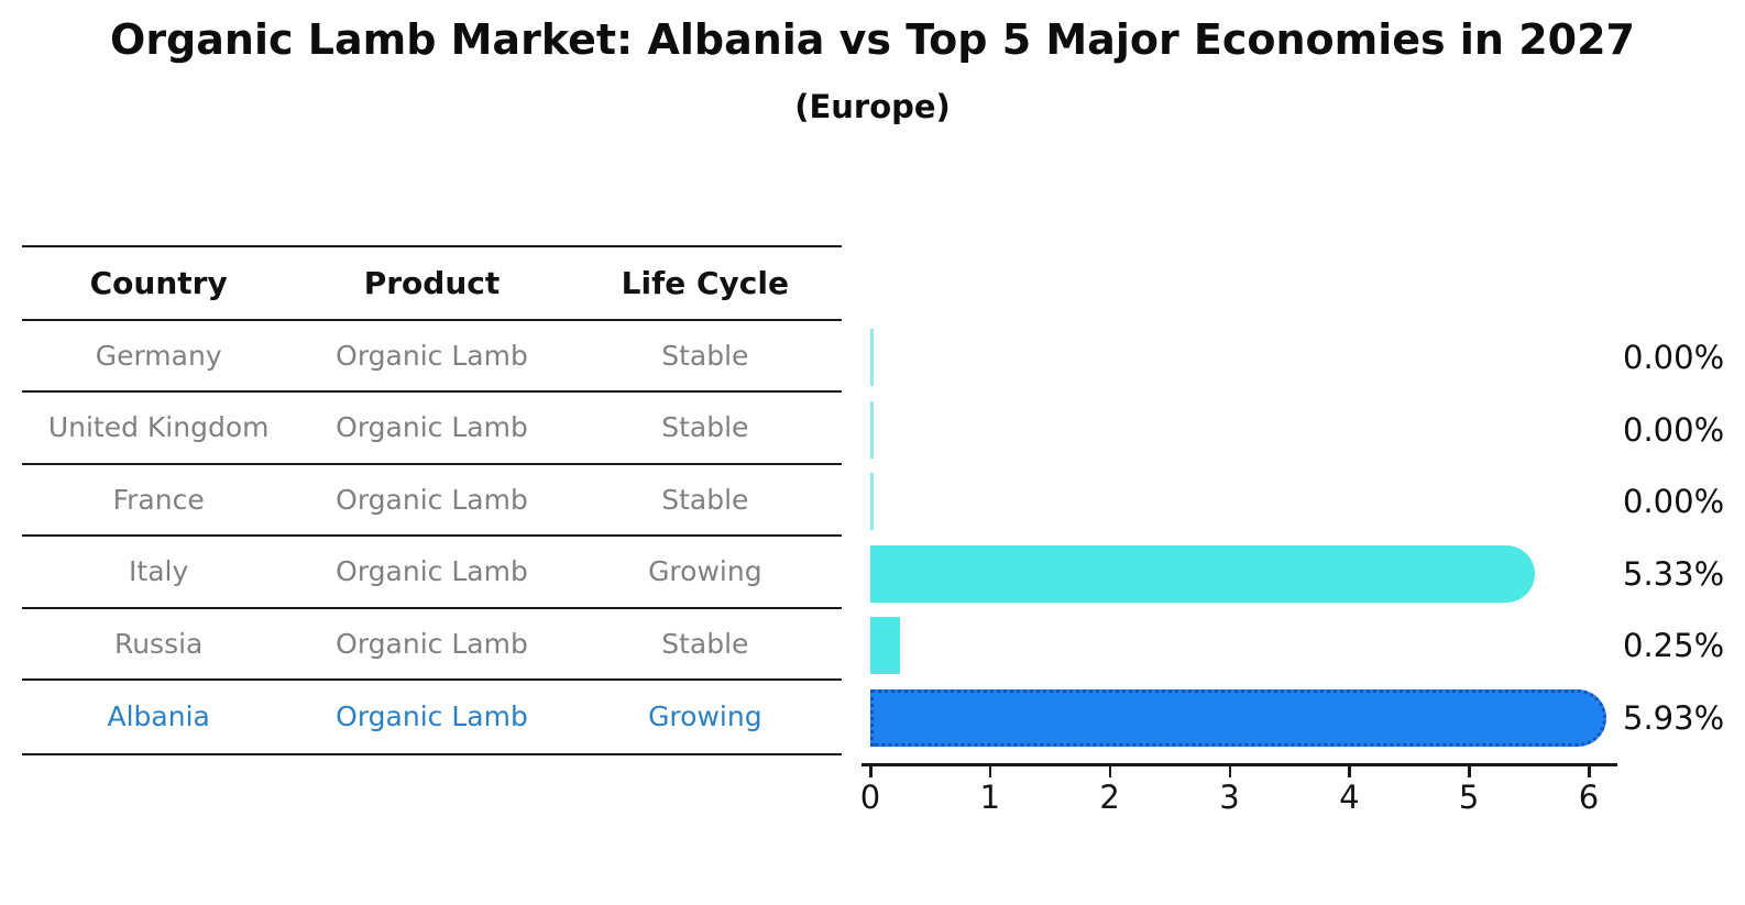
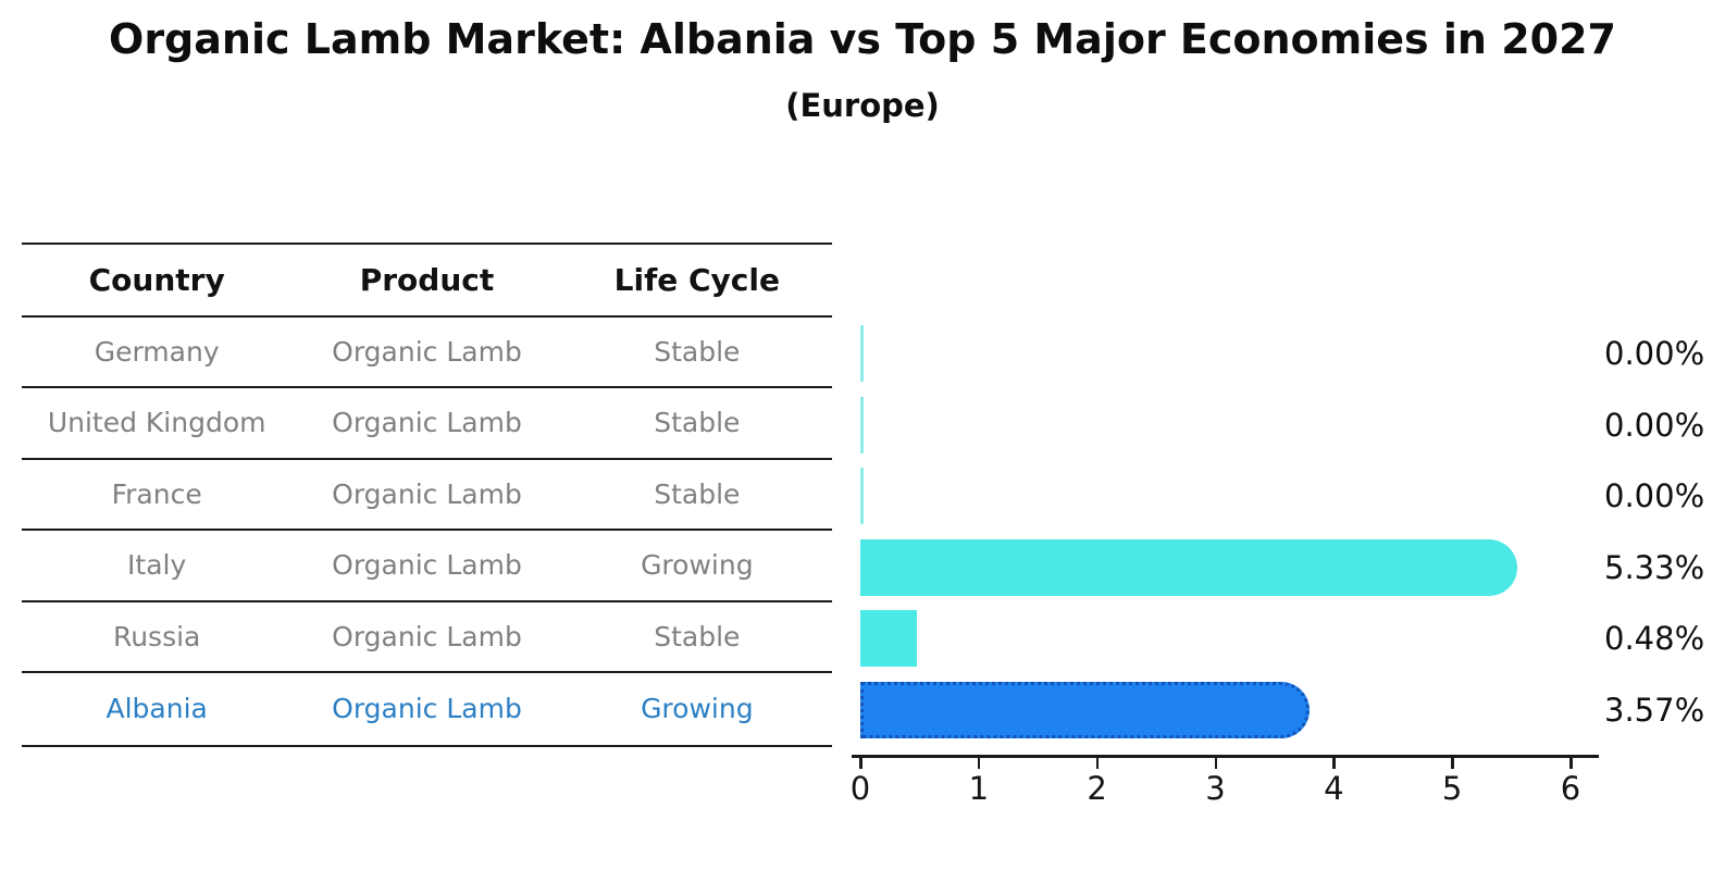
Russia: 0.25% -> 0.48%
Albania: 5.93% -> 3.57%
